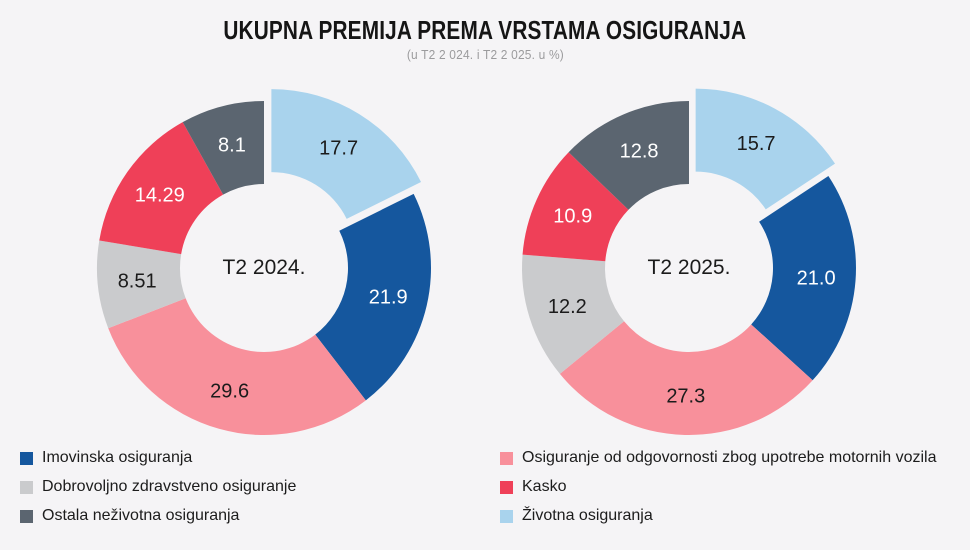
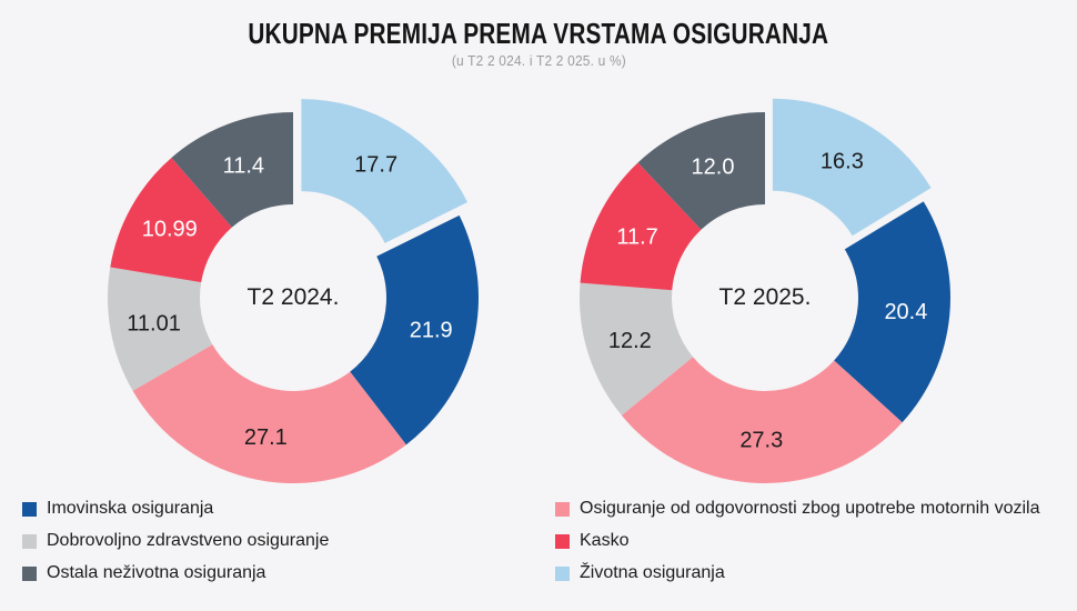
T2 2024./Osiguranje od odgovornosti zbog upotrebe motornih vozila: 29.6 -> 27.1
T2 2024./Dobrovoljno zdravstveno osiguranje: 8.51 -> 11.01
T2 2024./Kasko: 14.29 -> 10.99
T2 2024./Ostala neživotna osiguranja: 8.1 -> 11.4
T2 2025./Životna osiguranja: 15.7 -> 16.3
T2 2025./Imovinska osiguranja: 21.0 -> 20.4
T2 2025./Kasko: 10.9 -> 11.7
T2 2025./Ostala neživotna osiguranja: 12.8 -> 12.0
